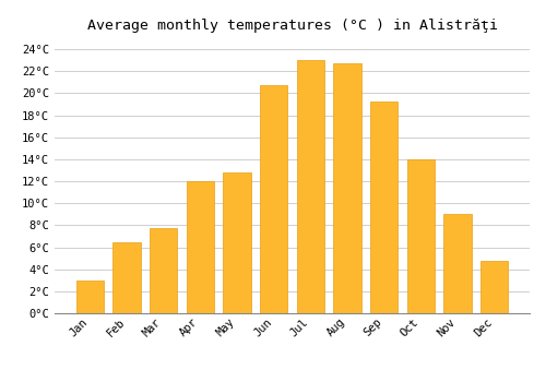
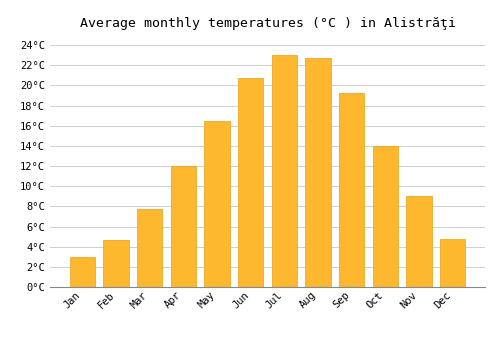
Feb: 6.4°C -> 4.7°C
May: 12.8°C -> 16.5°C
